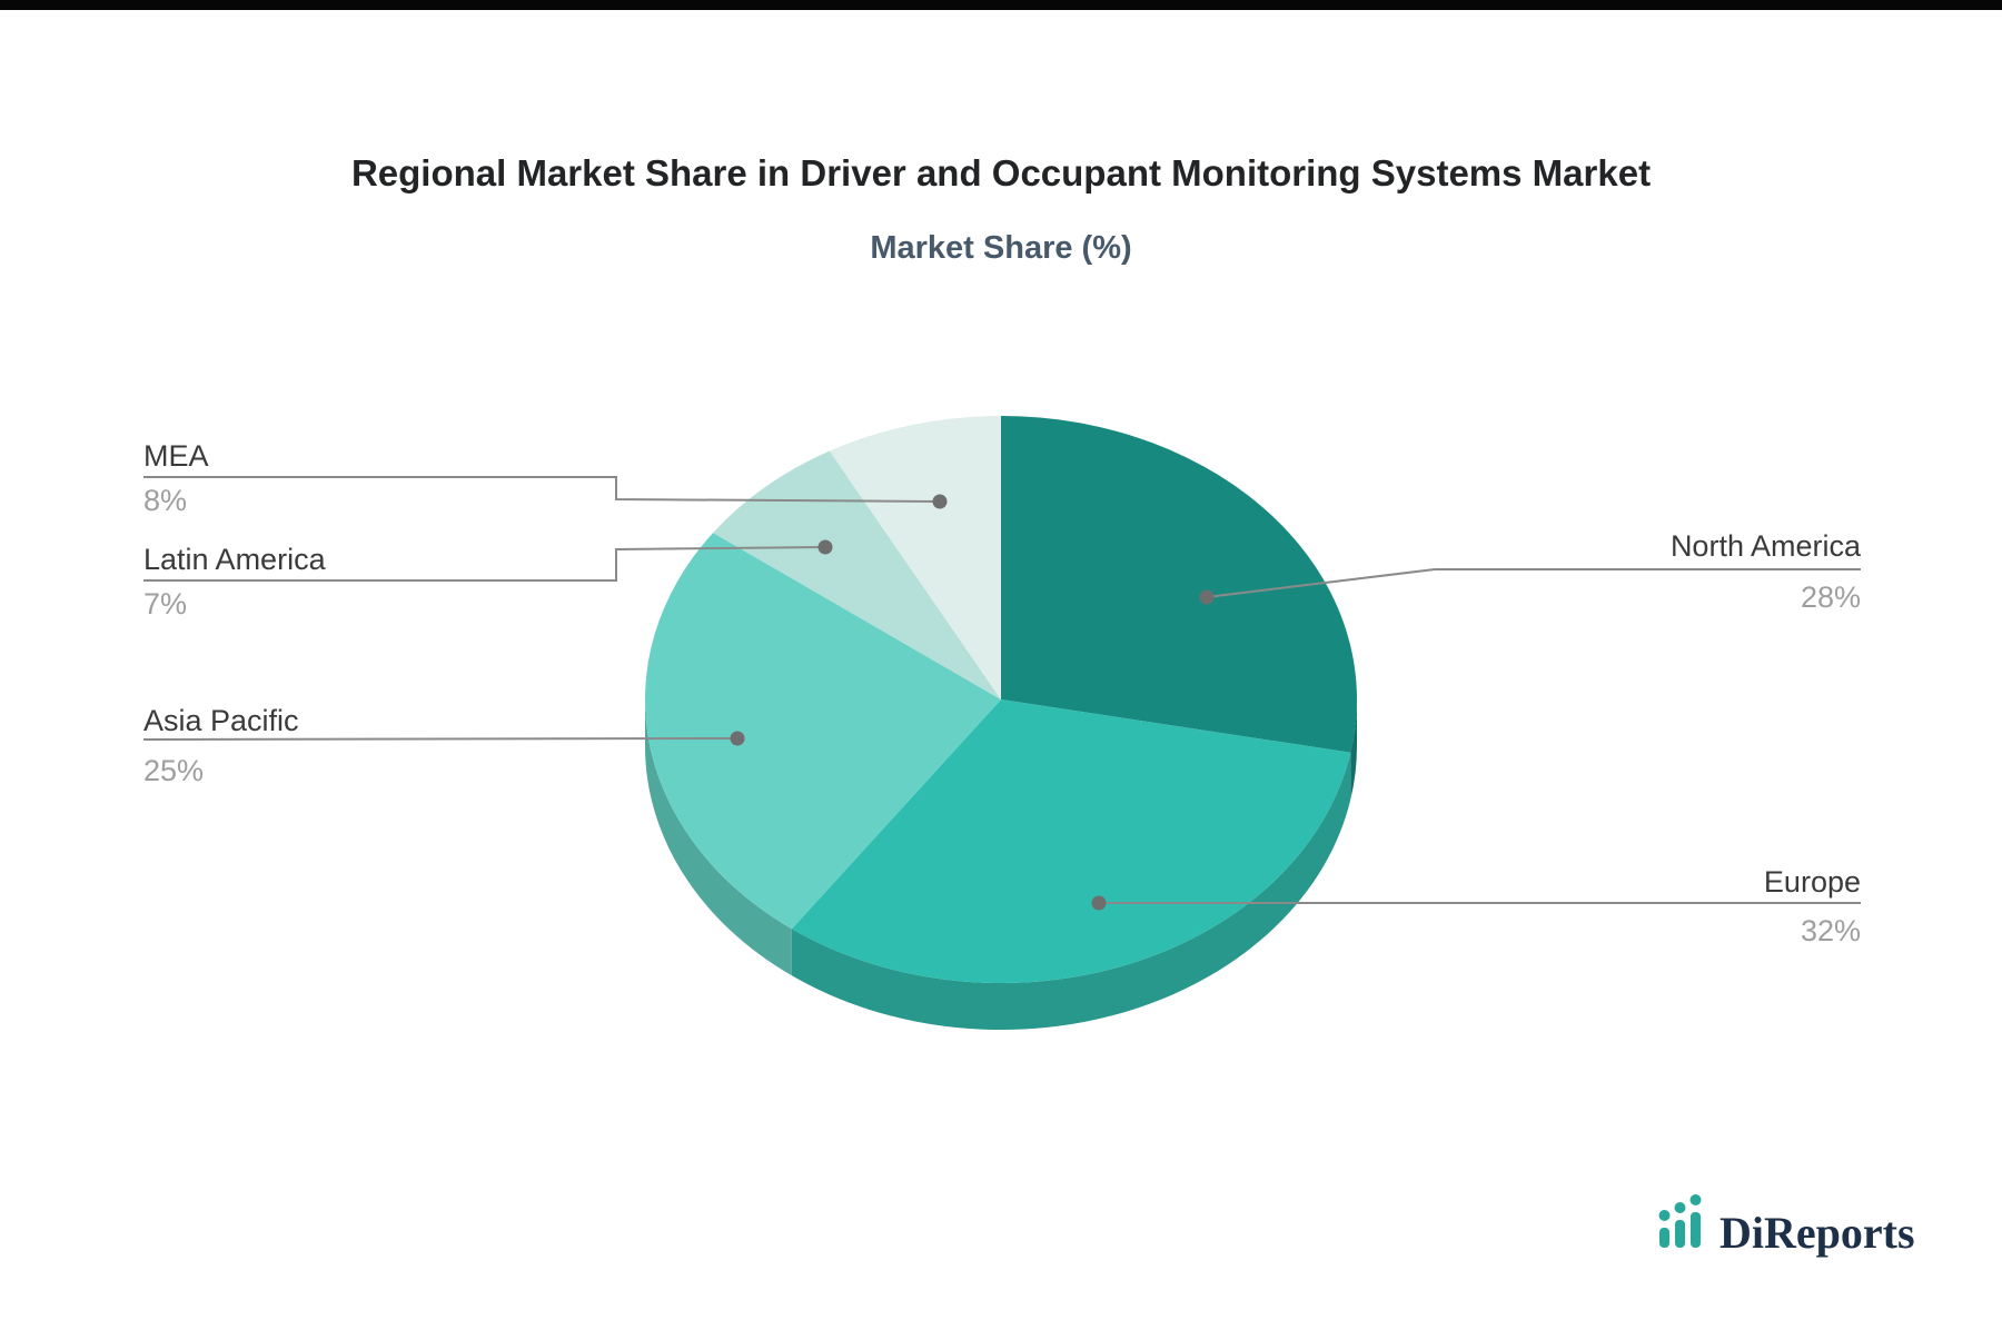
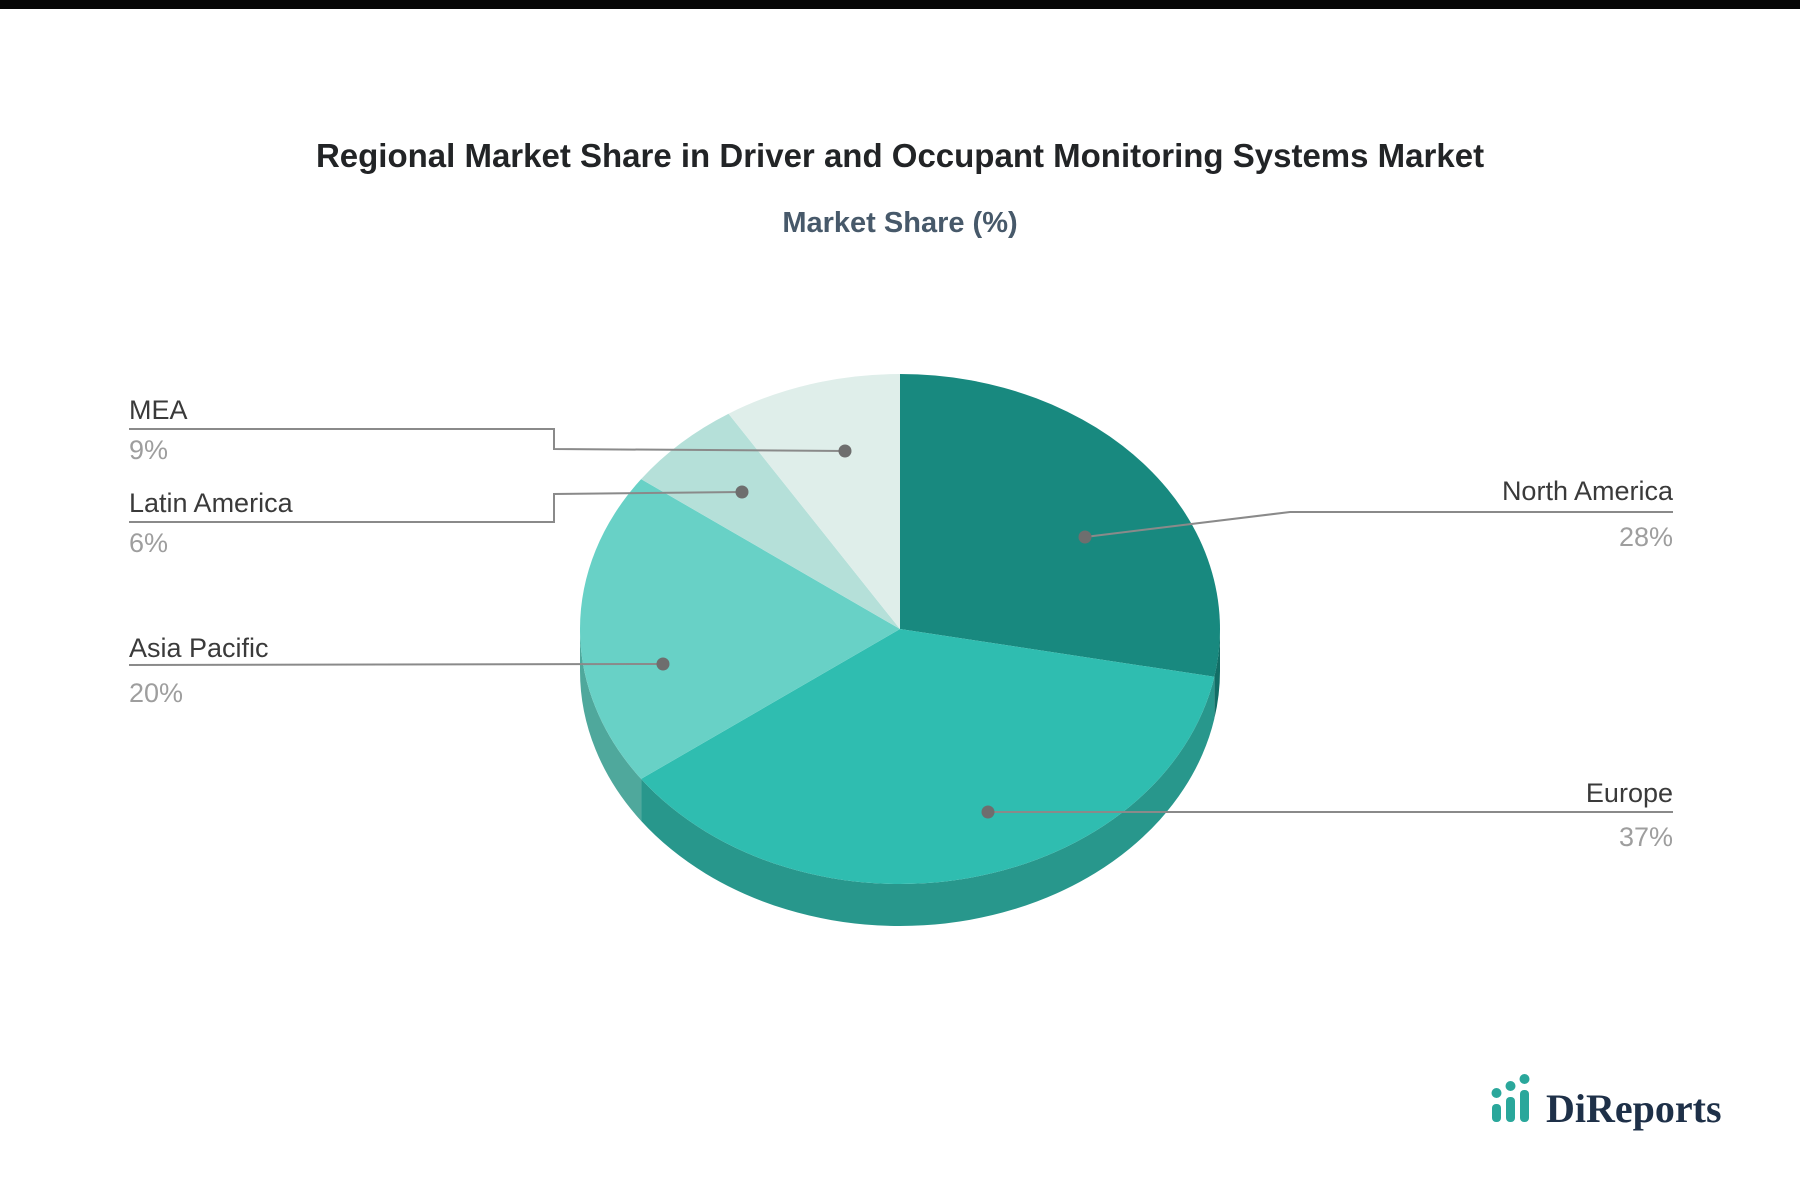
Europe: 32% -> 37%
Asia Pacific: 25% -> 20%
Latin America: 7% -> 6%
MEA: 8% -> 9%
